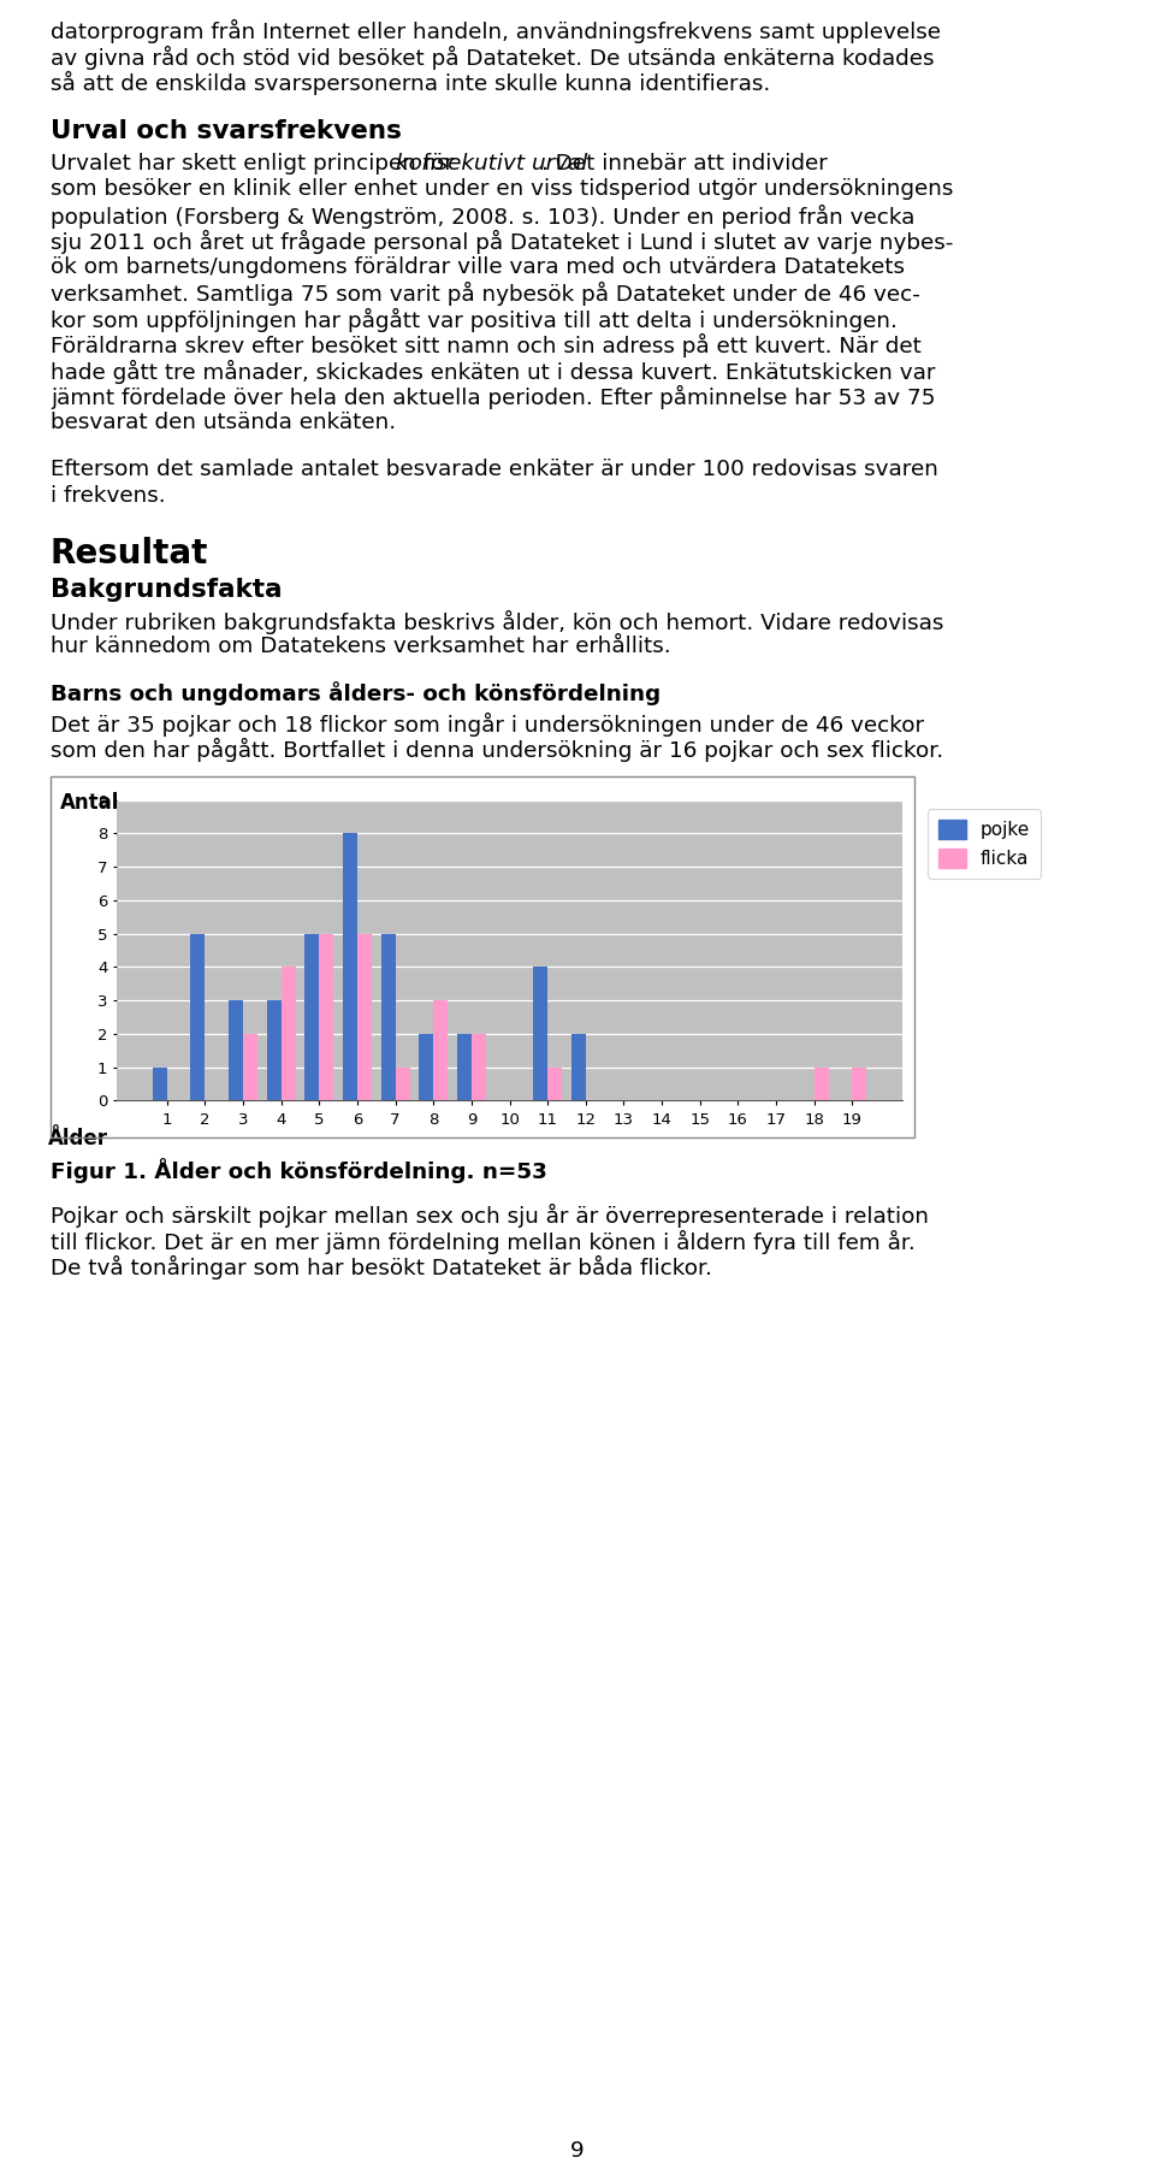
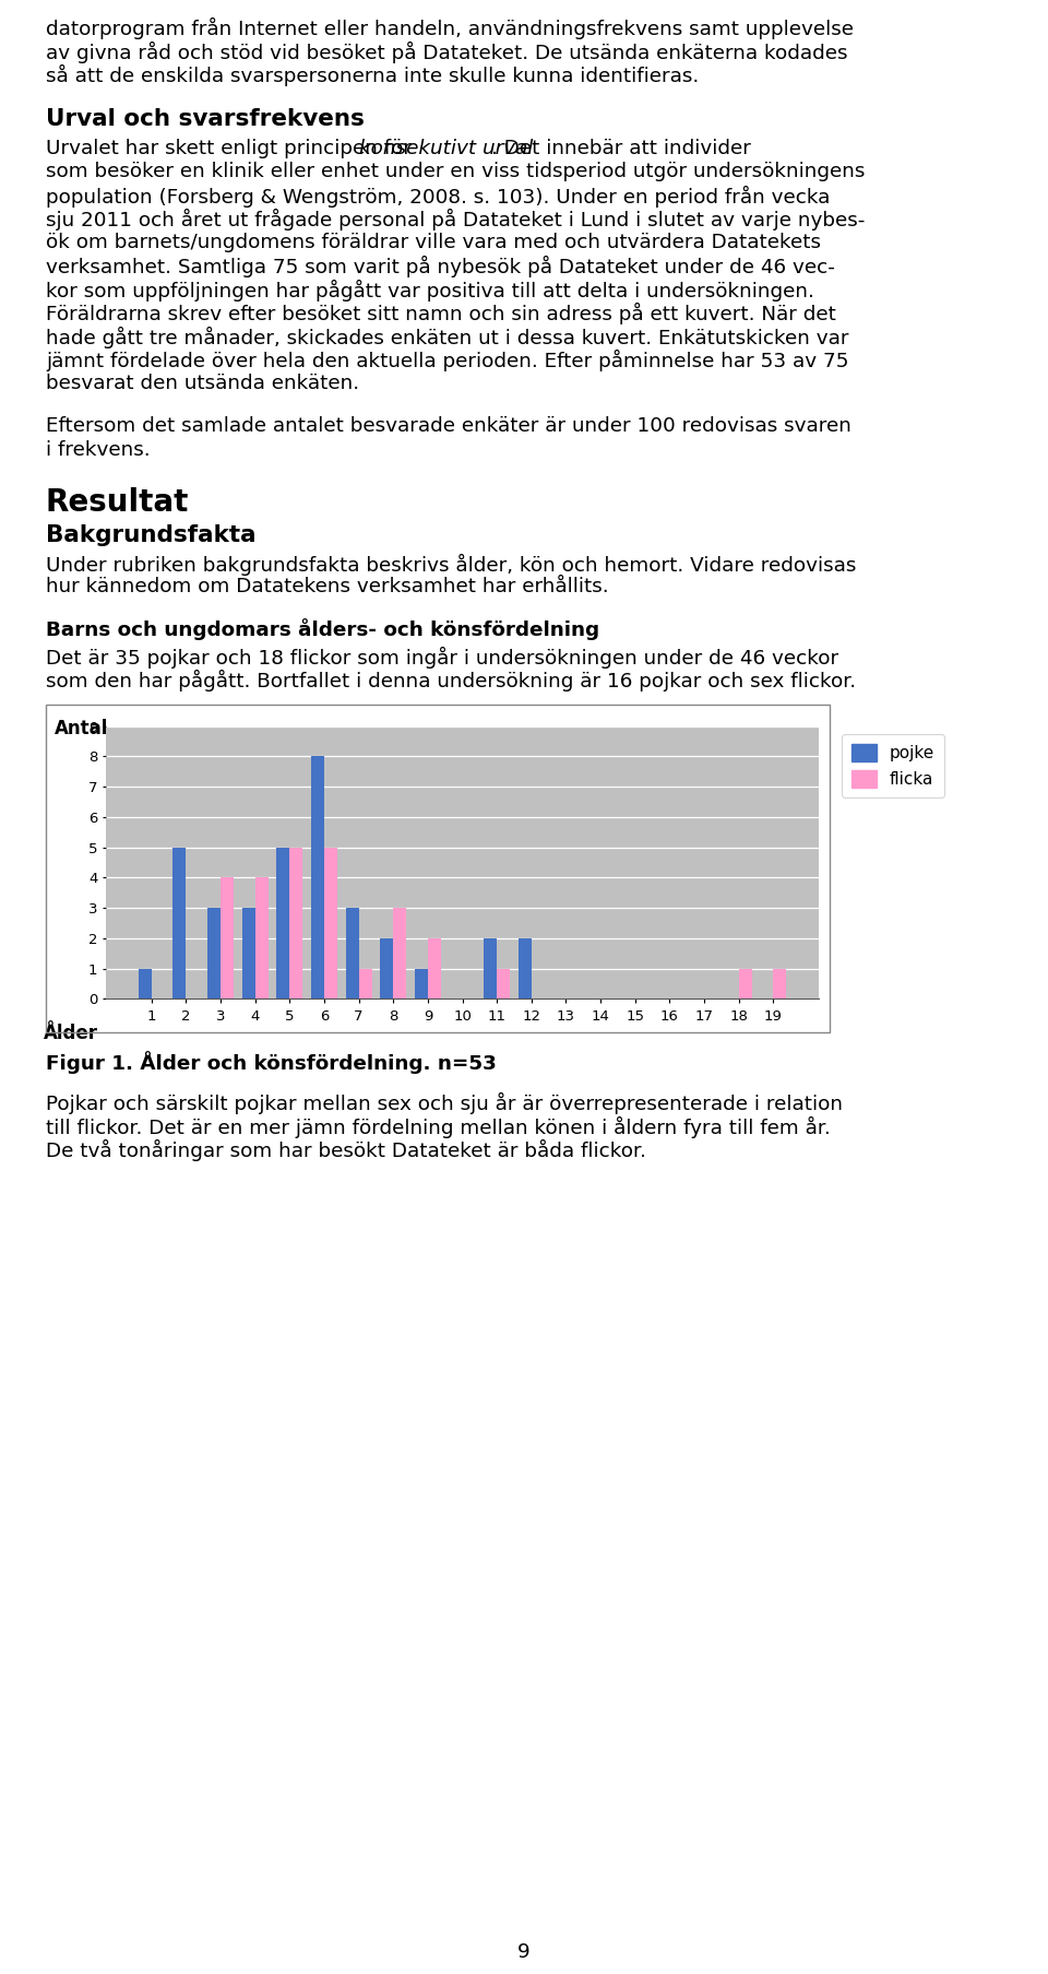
flicka/3: 2 -> 4
pojke/7: 5 -> 3
pojke/9: 2 -> 1
pojke/11: 4 -> 2
